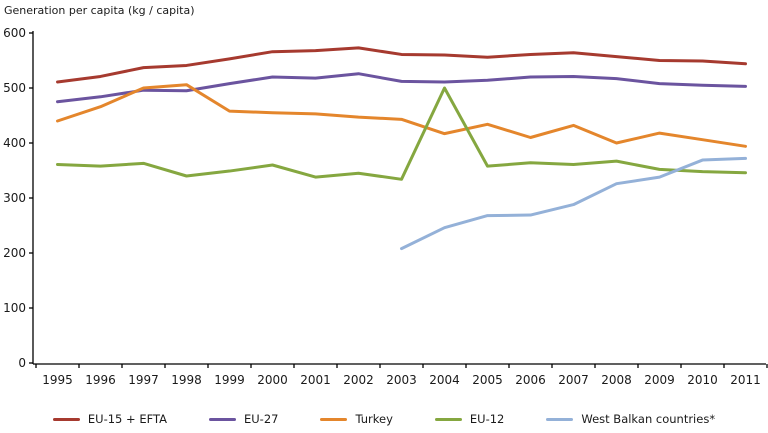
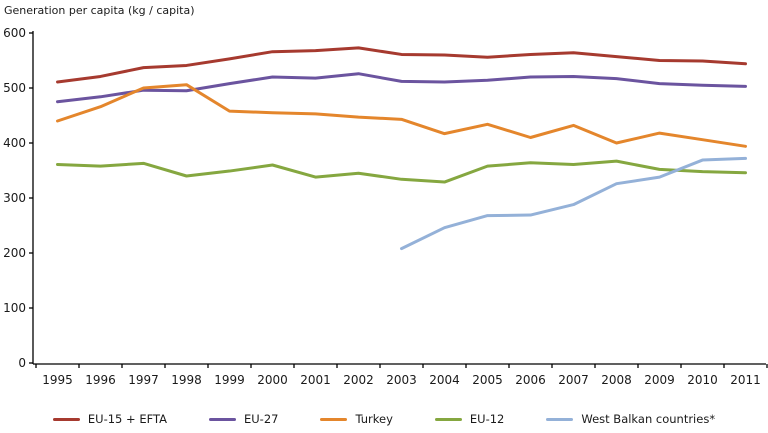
EU-12/2004: 500 -> 330
